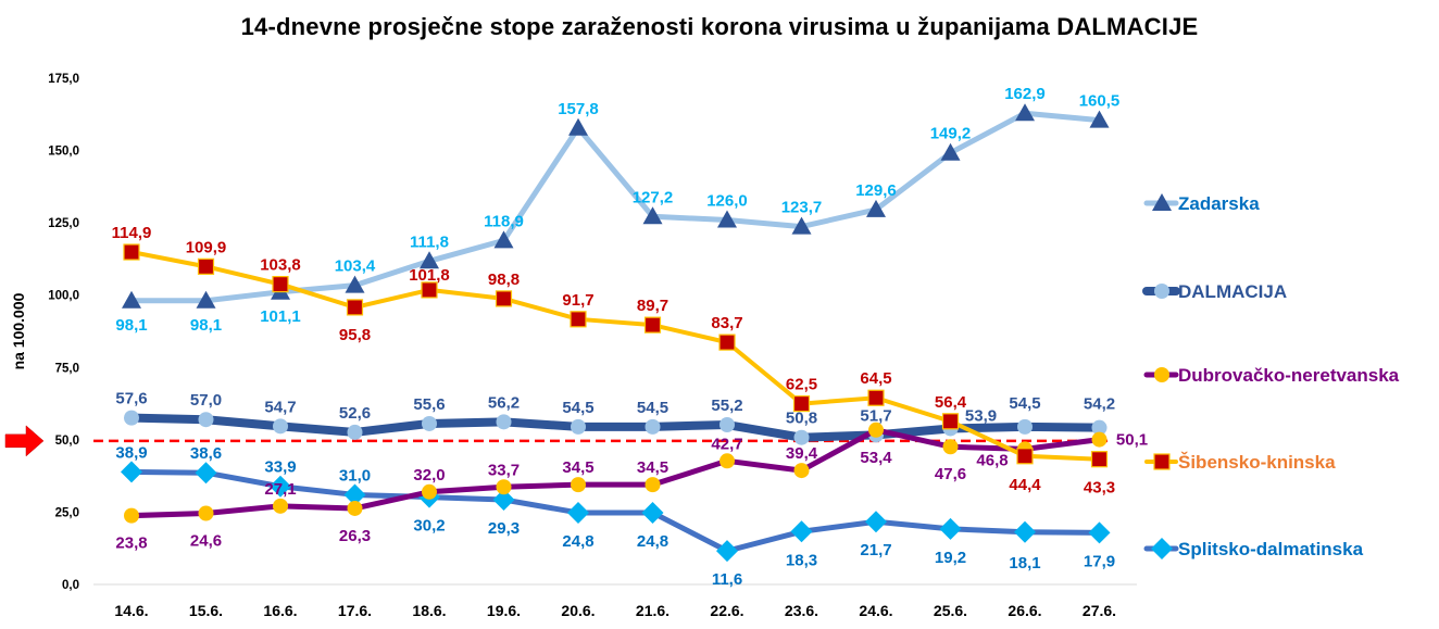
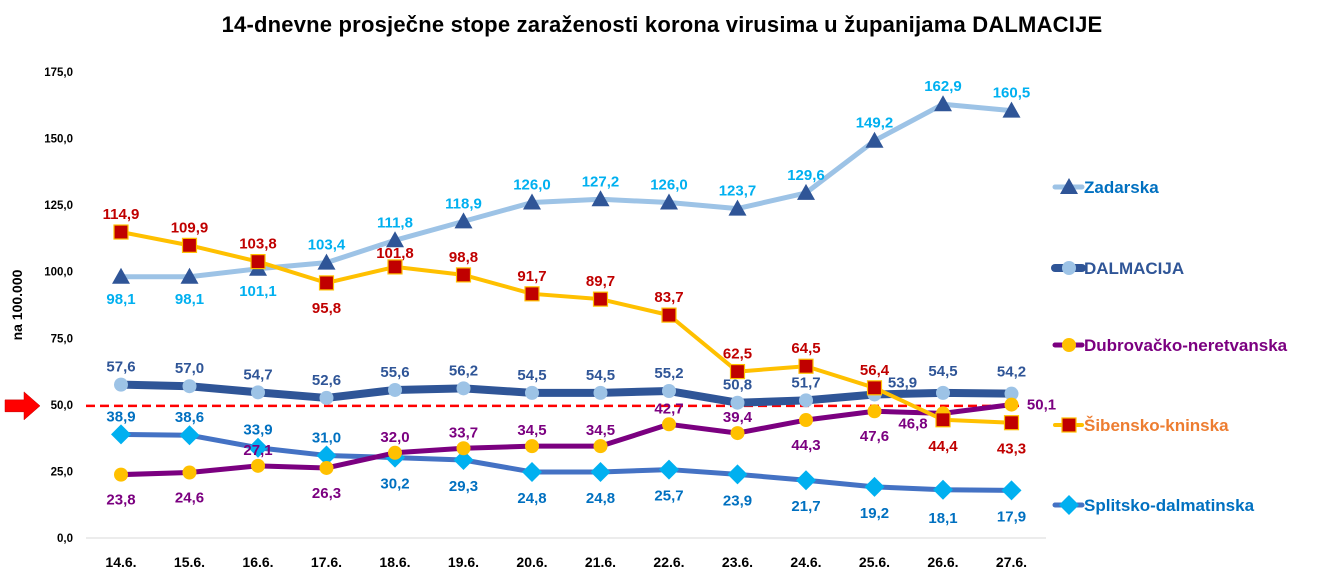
Zadarska/20.6.: 157,8 -> 126,0
Splitsko-dalmatinska/22.6.: 11,6 -> 25,7
Splitsko-dalmatinska/23.6.: 18,3 -> 23,9
Dubrovačko-neretvanska/24.6.: 53,4 -> 44,3
